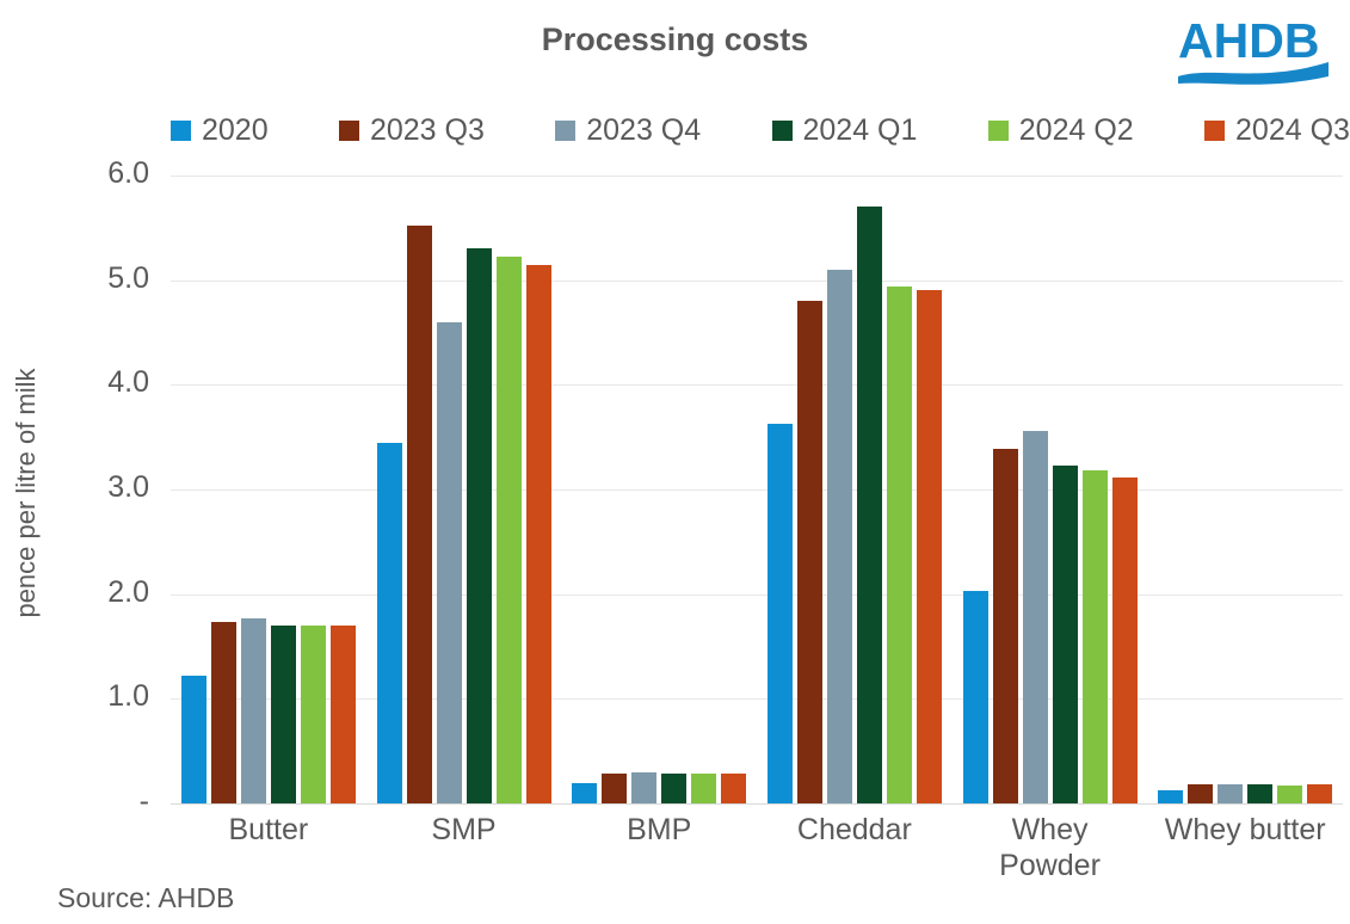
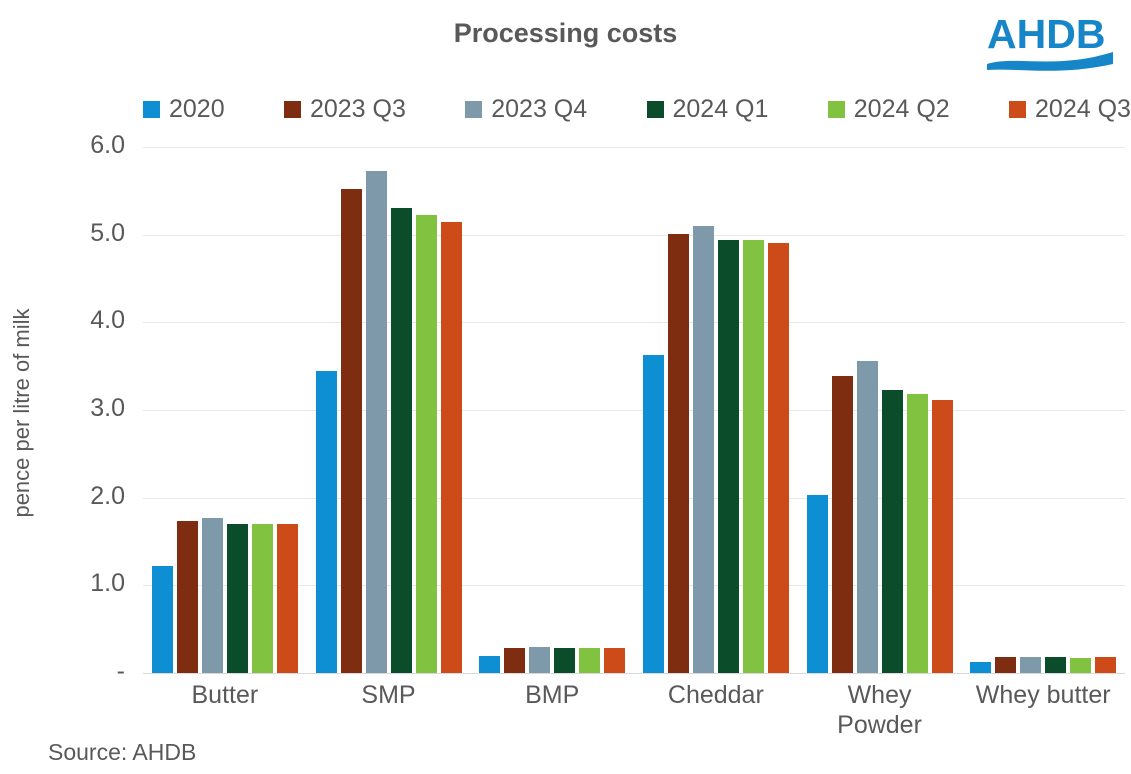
2023 Q4/SMP: 4.6 -> 5.7
2023 Q3/Cheddar: 4.8 -> 5.0
2024 Q1/Cheddar: 5.7 -> 4.9
